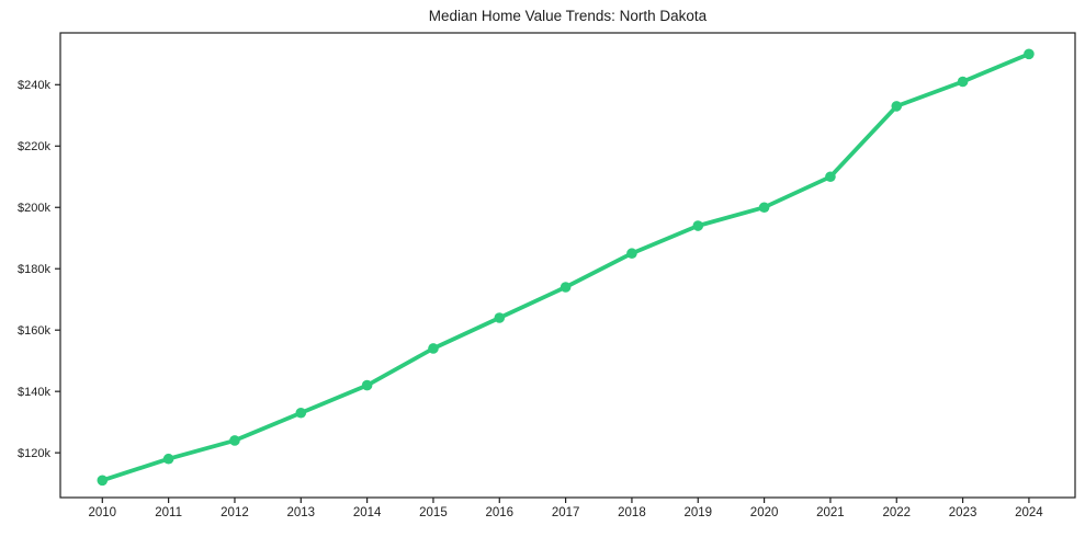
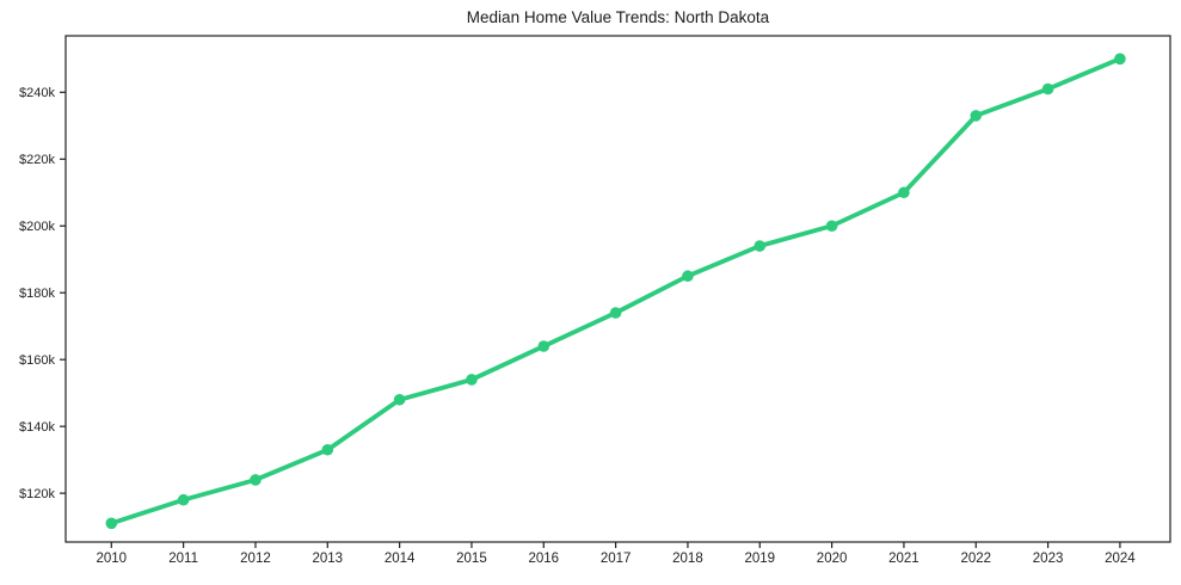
2014: $142k -> $148k
